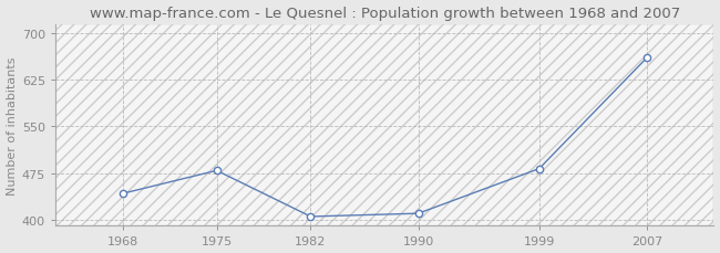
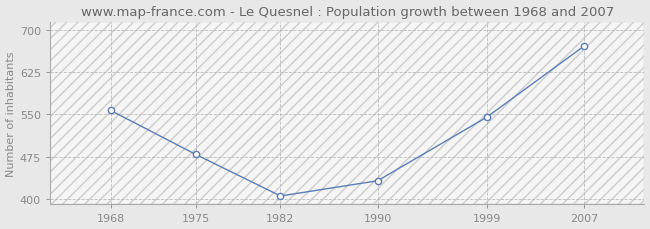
1968: 442 -> 557
1990: 410 -> 432
1999: 482 -> 545
2007: 660 -> 671
